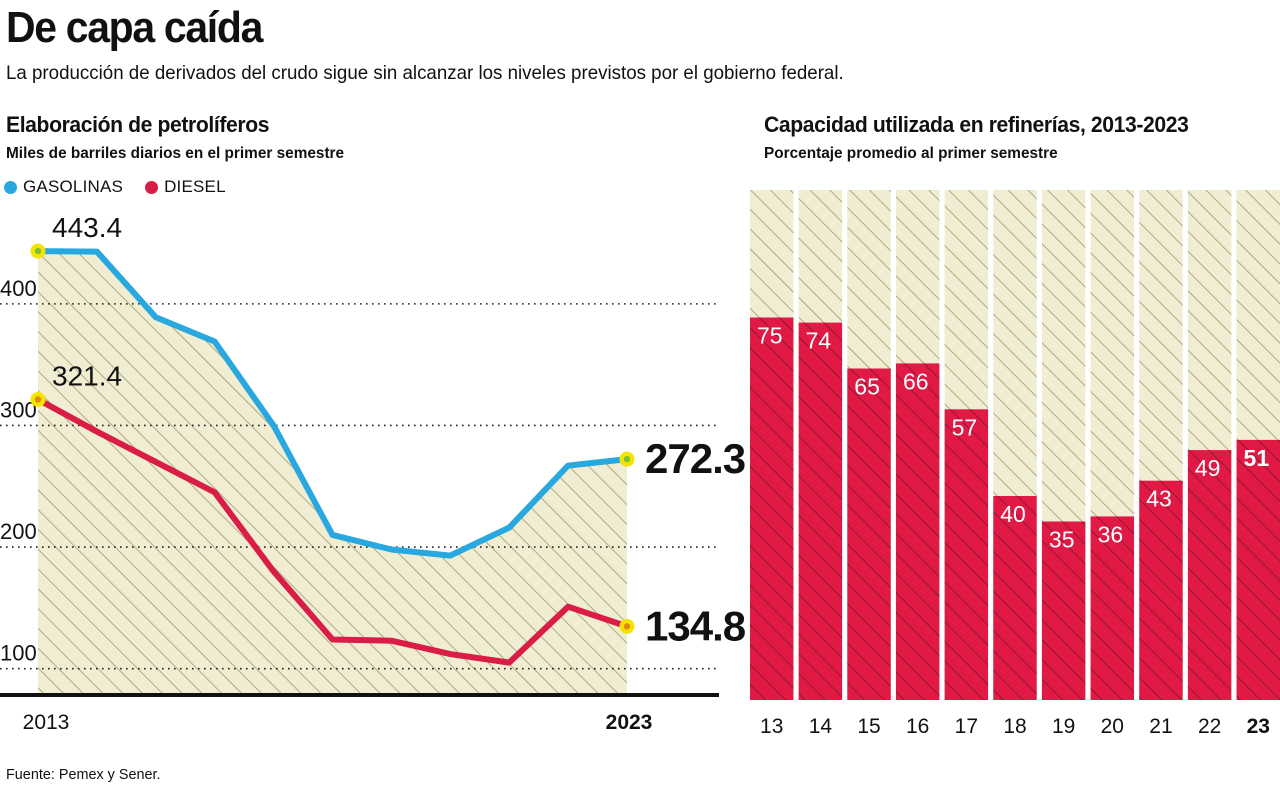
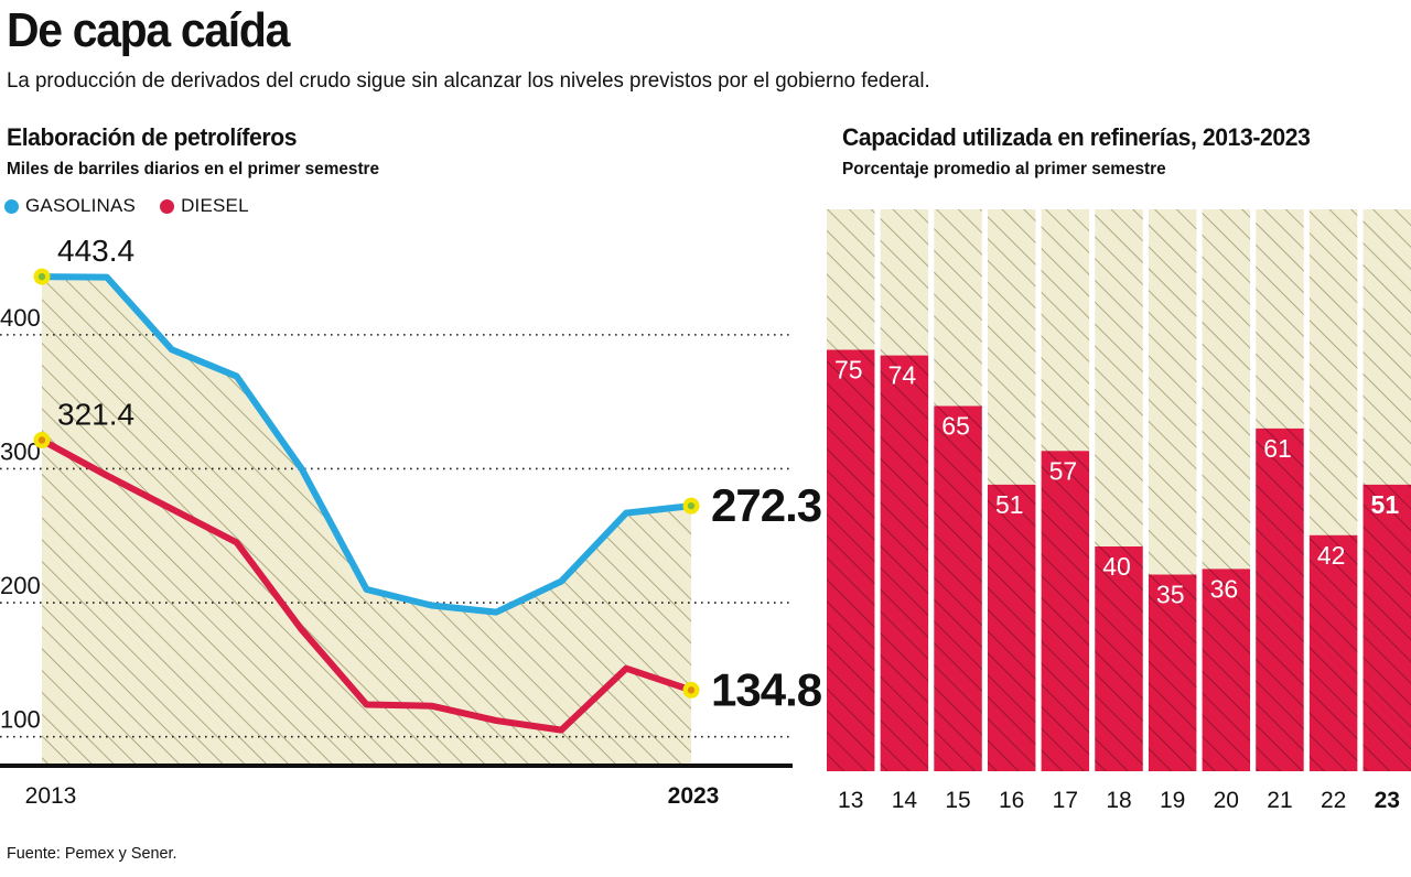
Capacidad utilizada en refinerías, 2013-2023/16: 66 -> 51
Capacidad utilizada en refinerías, 2013-2023/21: 43 -> 61
Capacidad utilizada en refinerías, 2013-2023/22: 49 -> 42
